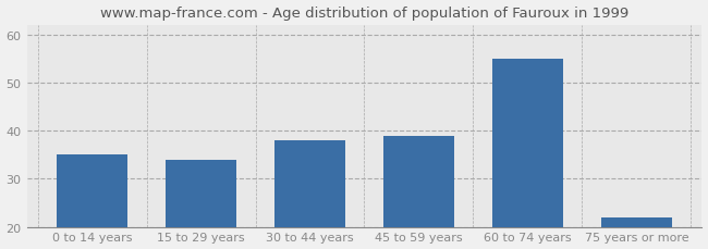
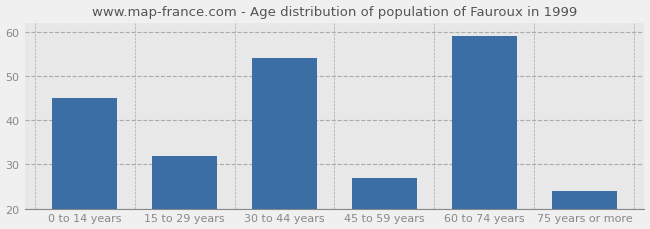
0 to 14 years: 35 -> 45
15 to 29 years: 34 -> 32
30 to 44 years: 38 -> 54
45 to 59 years: 39 -> 27
60 to 74 years: 55 -> 59
75 years or more: 22 -> 24
